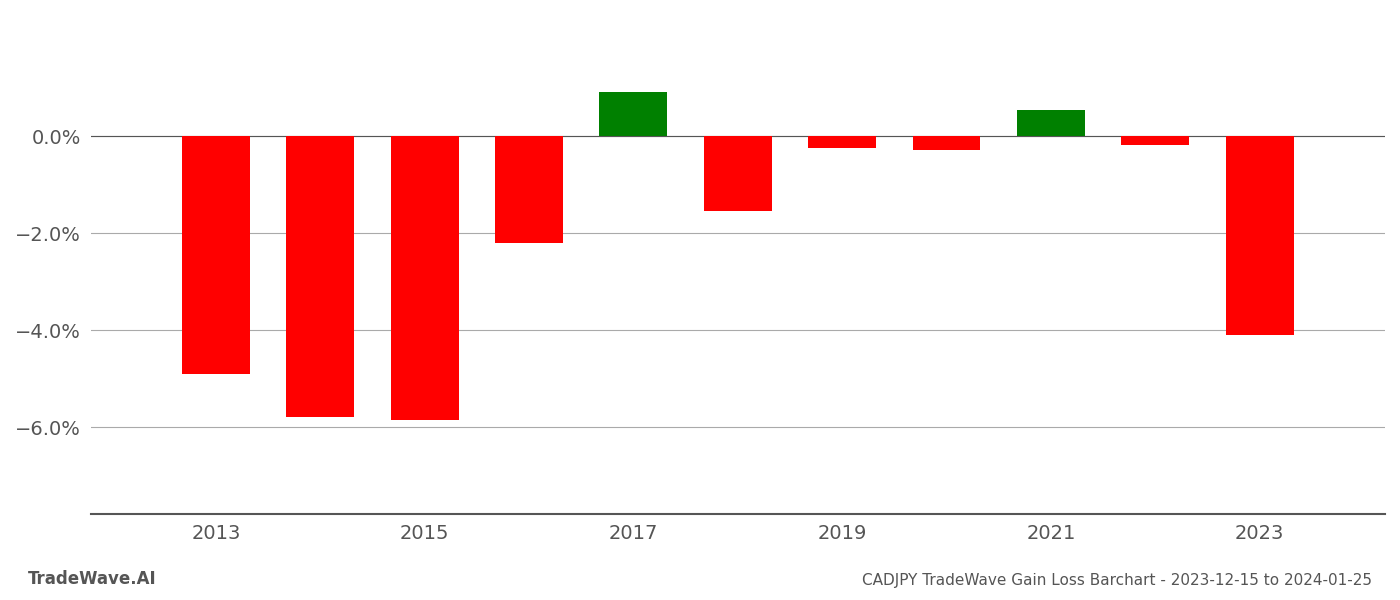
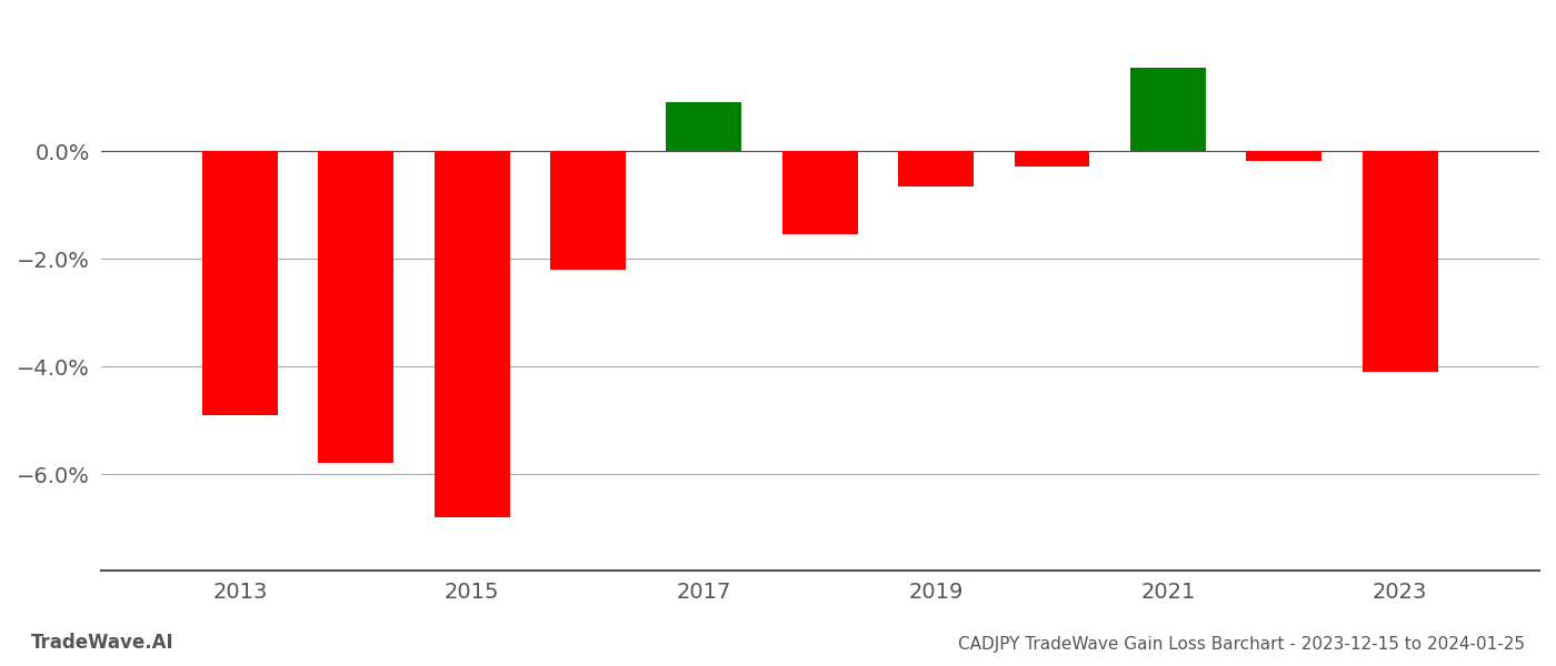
2015: -5.85% -> -6.80%
2019: -0.25% -> -0.65%
2021: 0.55% -> 1.55%
